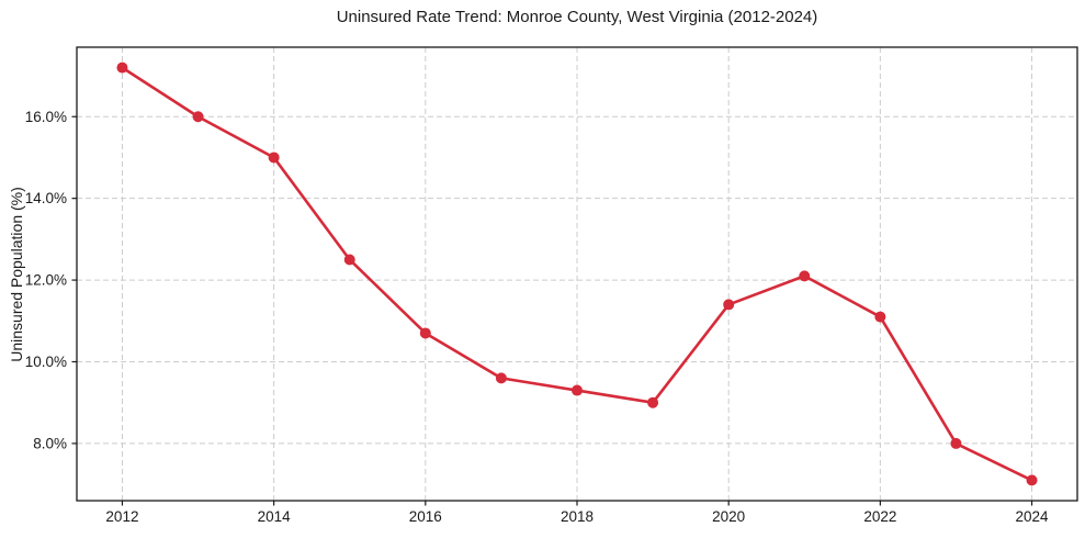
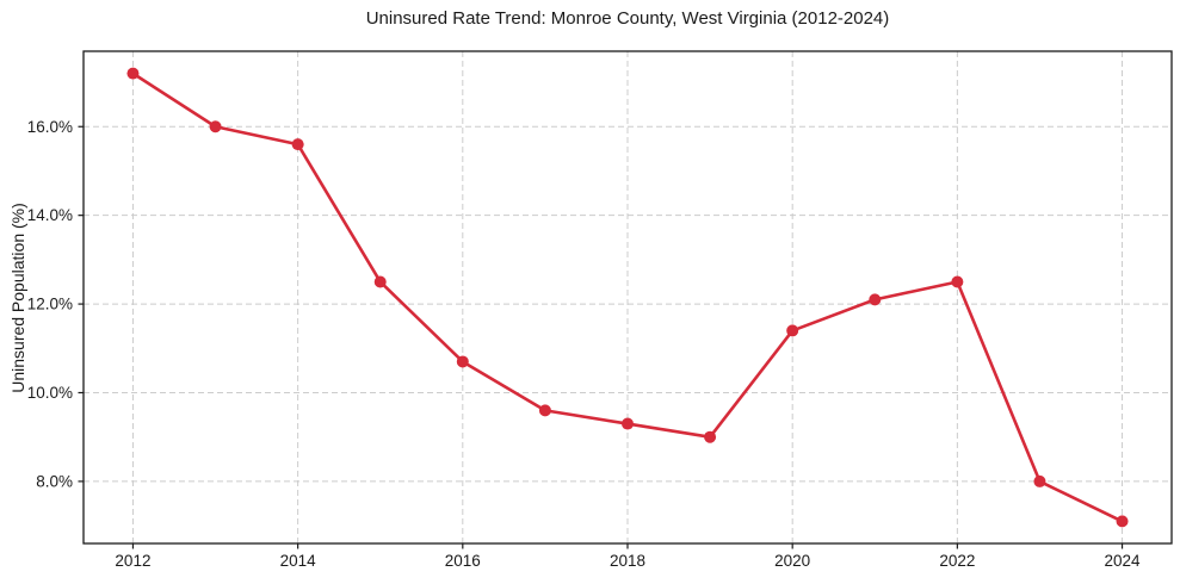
2014: 15.0% -> 15.6%
2022: 11.1% -> 12.5%
